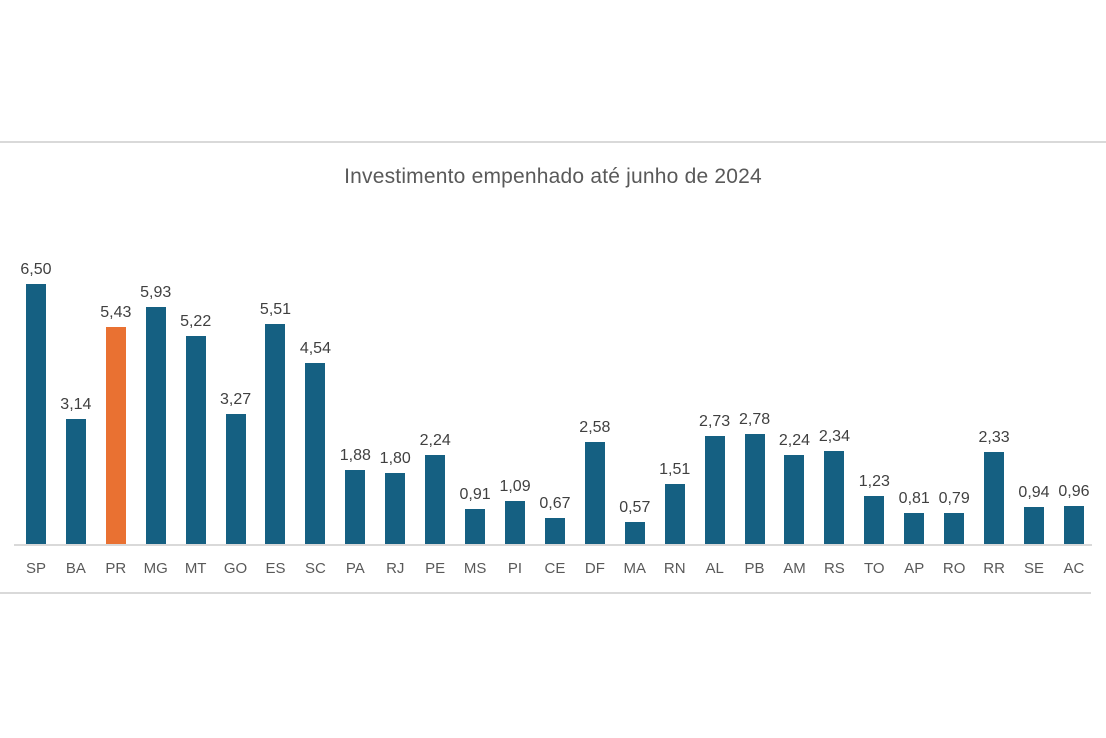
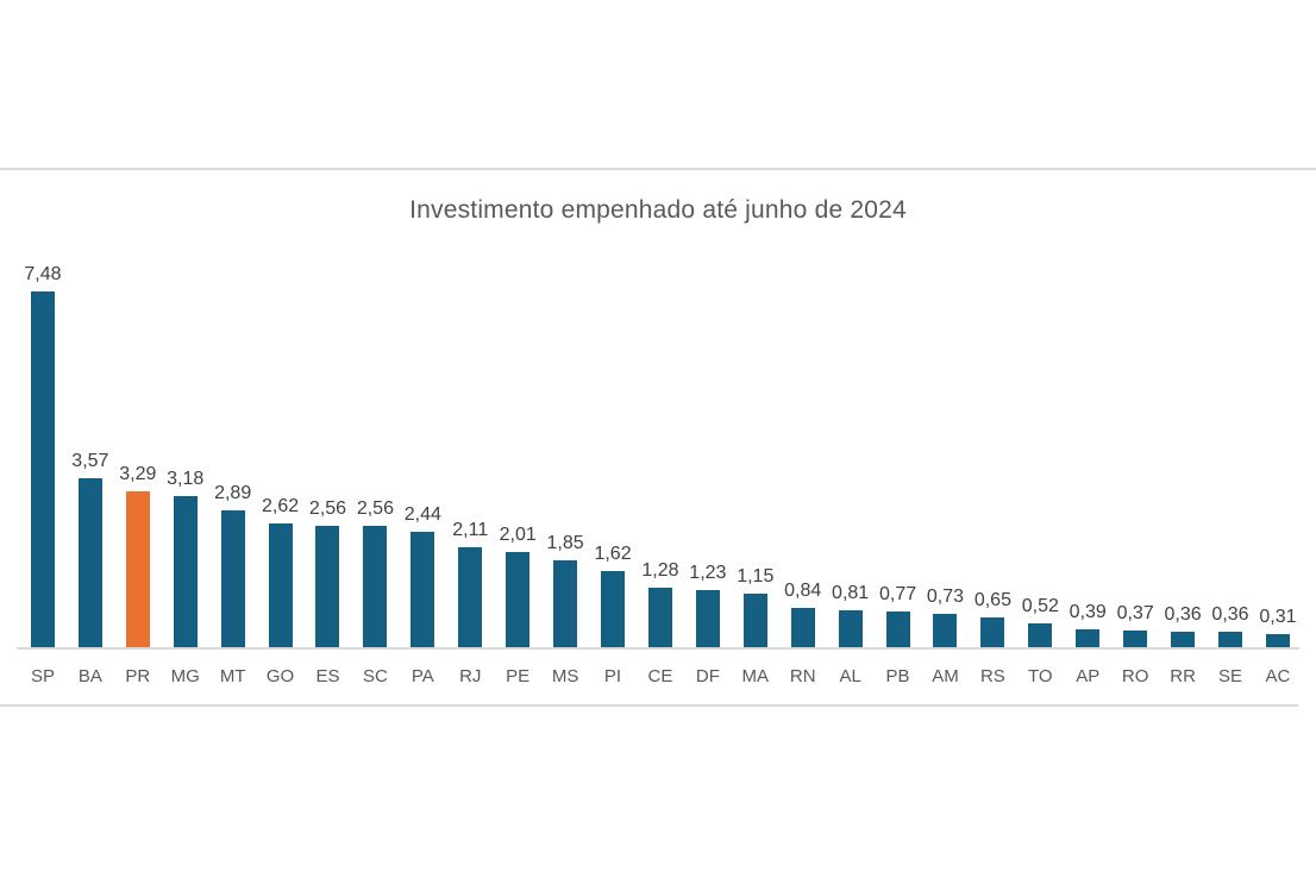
SP: 6,50 -> 7,48
BA: 3,14 -> 3,57
PR: 5,43 -> 3,29
MG: 5,93 -> 3,18
MT: 5,22 -> 2,89
GO: 3,27 -> 2,62
ES: 5,51 -> 2,56
SC: 4,54 -> 2,56
PA: 1,88 -> 2,44
RJ: 1,80 -> 2,11
PE: 2,24 -> 2,01
MS: 0,91 -> 1,85
PI: 1,09 -> 1,62
CE: 0,67 -> 1,28
DF: 2,58 -> 1,23
MA: 0,57 -> 1,15
RN: 1,51 -> 0,84
AL: 2,73 -> 0,81
PB: 2,78 -> 0,77
AM: 2,24 -> 0,73
RS: 2,34 -> 0,65
TO: 1,23 -> 0,52
AP: 0,81 -> 0,39
RO: 0,79 -> 0,37
RR: 2,33 -> 0,36
SE: 0,94 -> 0,36
AC: 0,96 -> 0,31
